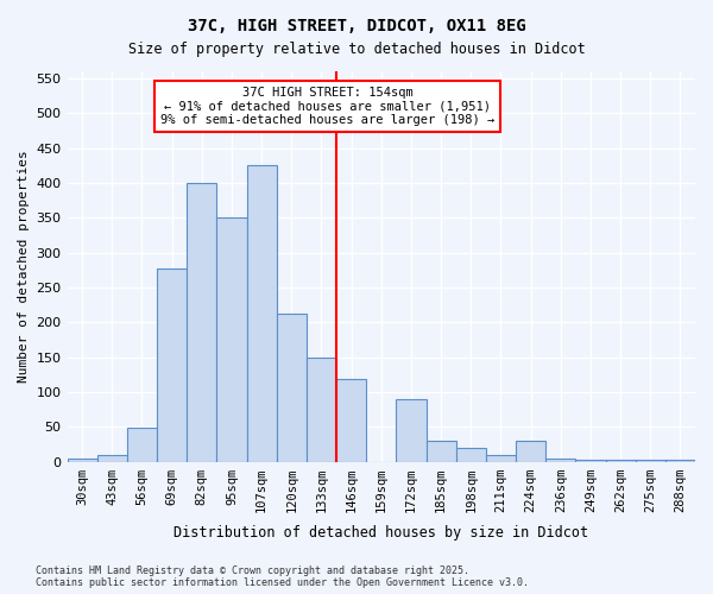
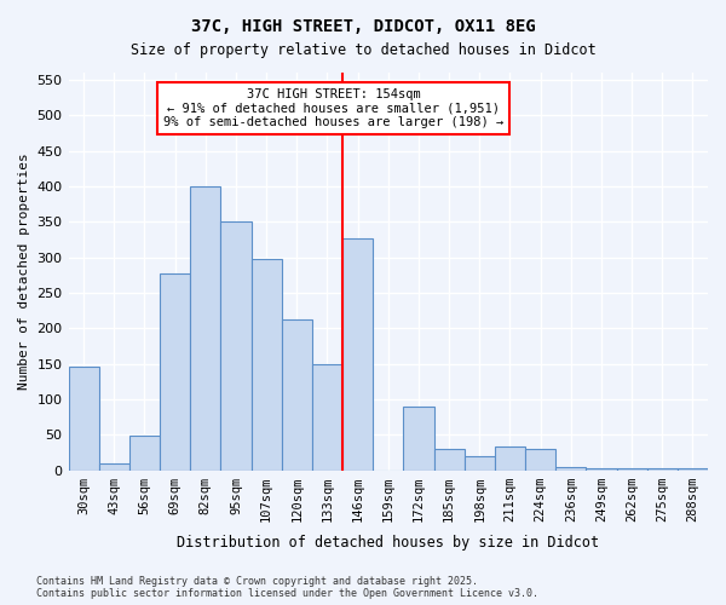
30sqm: 5 -> 146
107sqm: 425 -> 298
146sqm: 118 -> 326
211sqm: 10 -> 34
